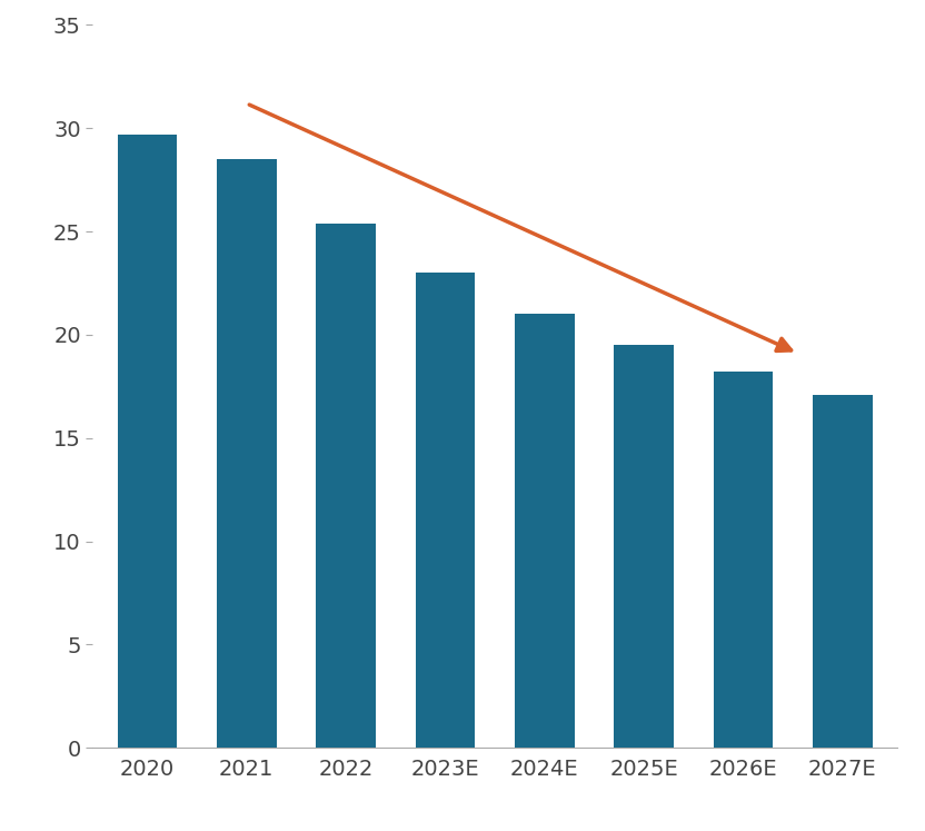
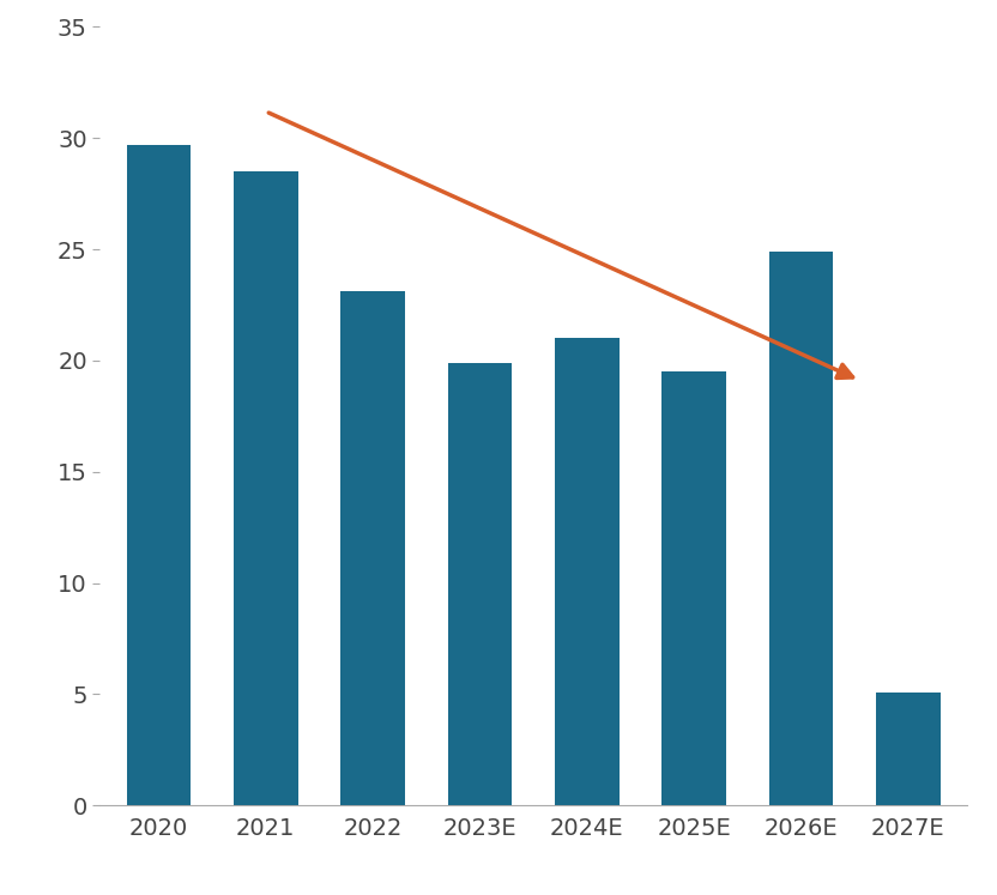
2022: 25.4 -> 23.1
2023E: 23.0 -> 19.9
2026E: 18.2 -> 24.9
2027E: 17.1 -> 5.1
